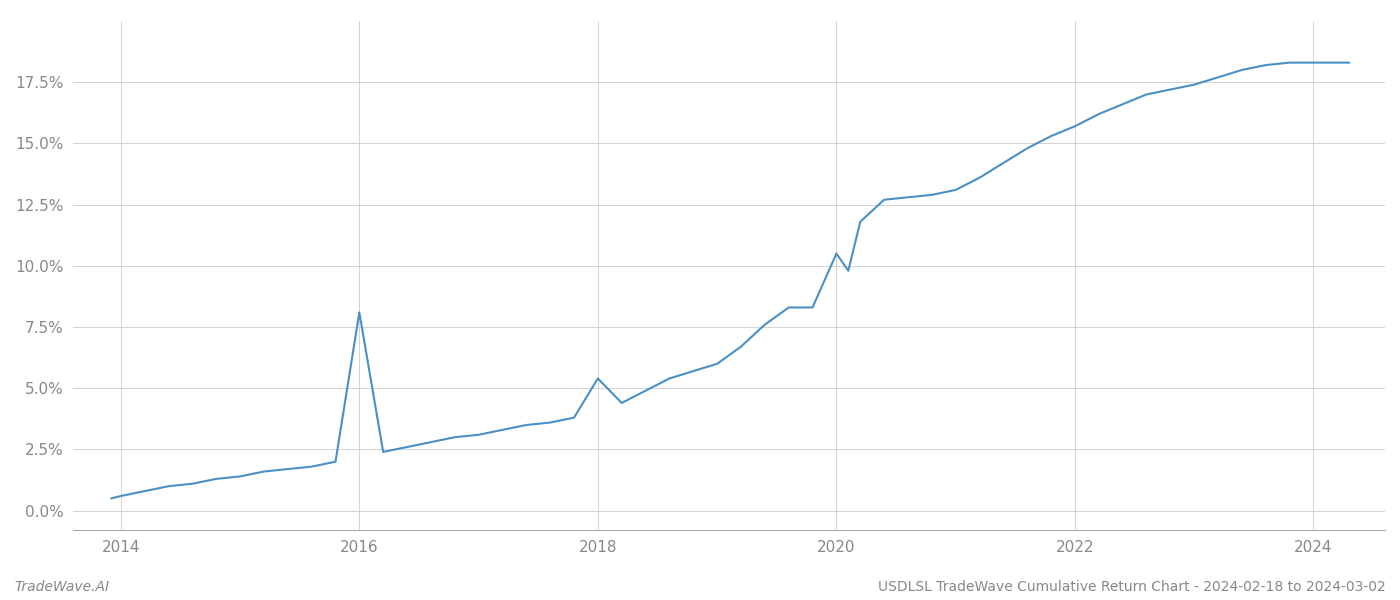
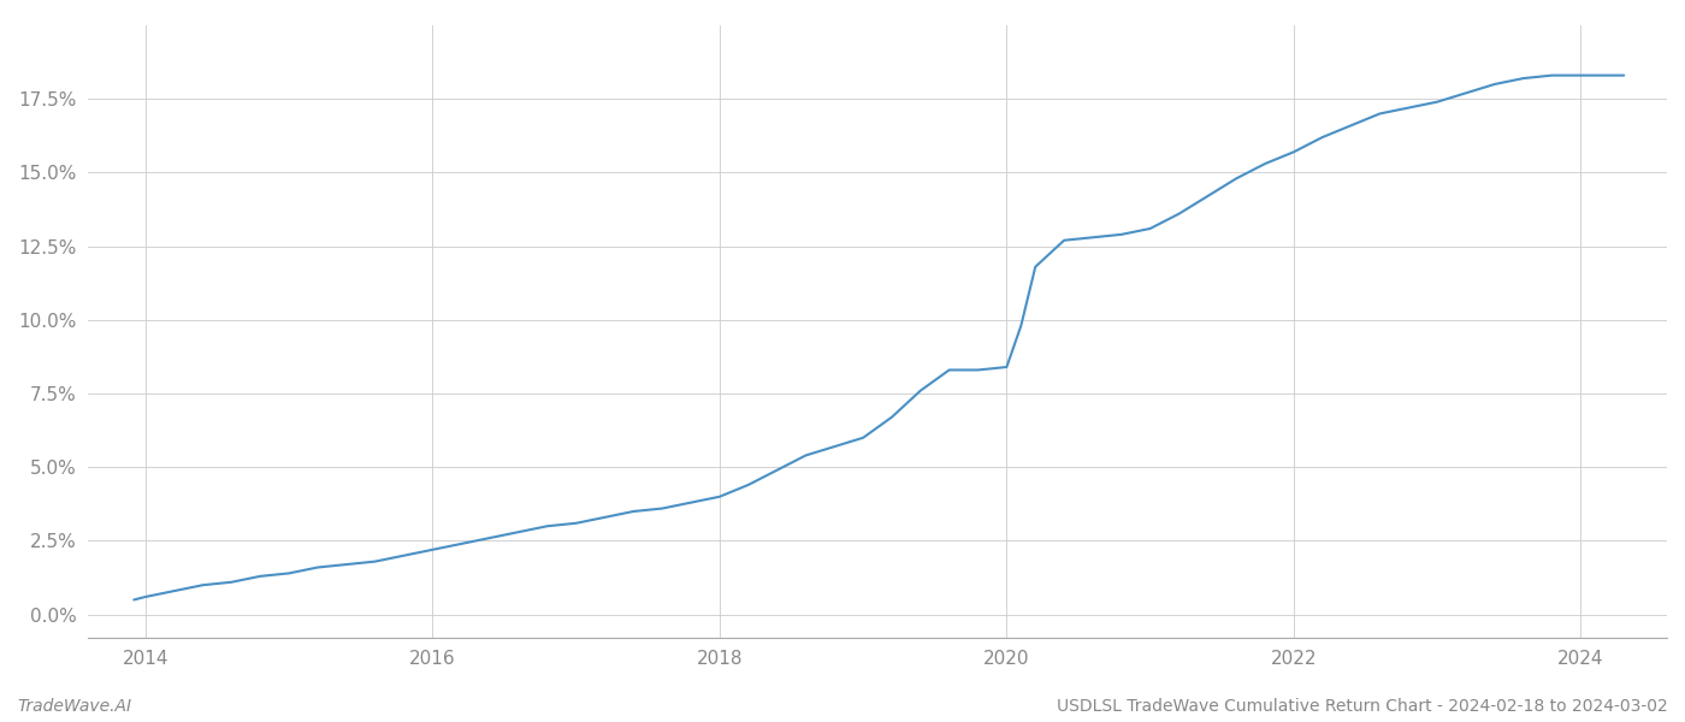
2016: 8.1% -> 2.2%
2018: 5.4% -> 4.0%
2020: 10.5% -> 8.4%
